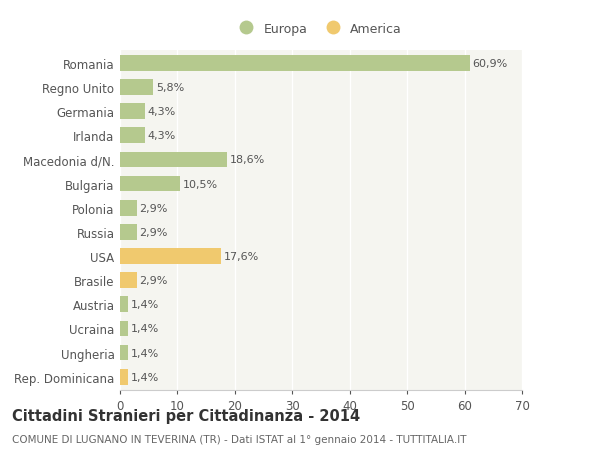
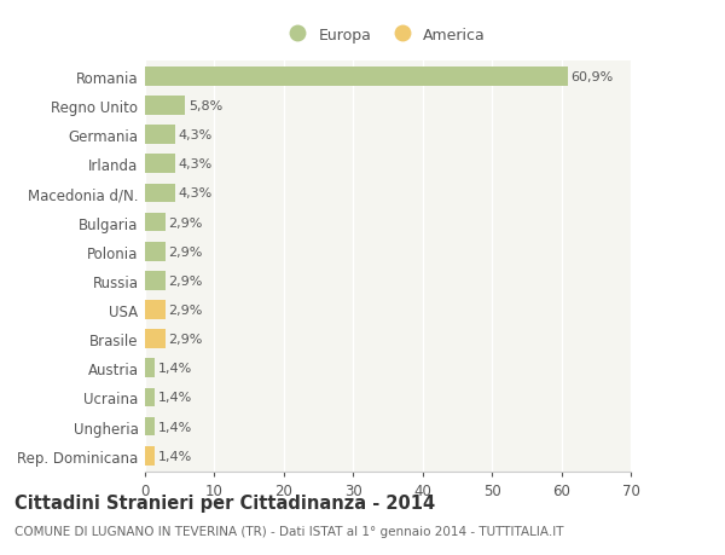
Macedonia d/N.: 18,6% -> 4,3%
Bulgaria: 10,5% -> 2,9%
USA: 17,6% -> 2,9%
